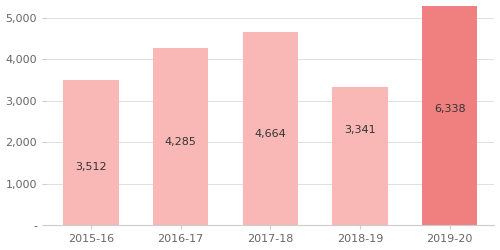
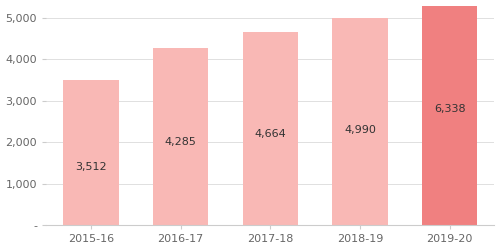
2018-19: 3,341 -> 4,990
